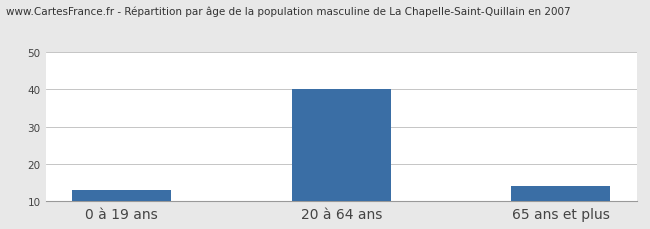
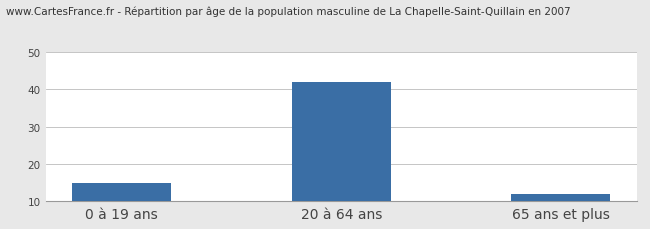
0 à 19 ans: 13 -> 15
20 à 64 ans: 40 -> 42
65 ans et plus: 14 -> 12
